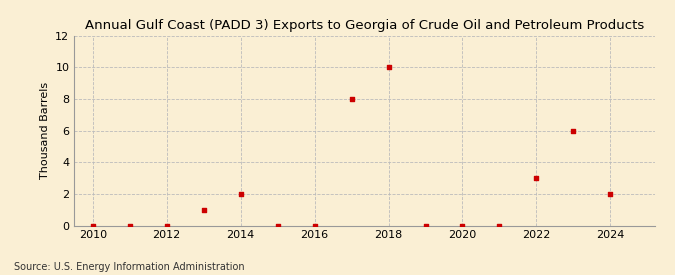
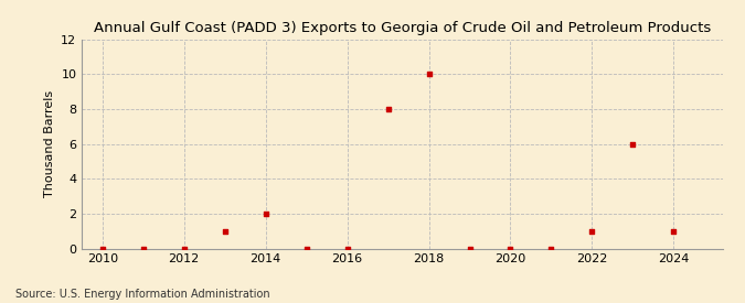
2022: 3 -> 1
2024: 2 -> 1
